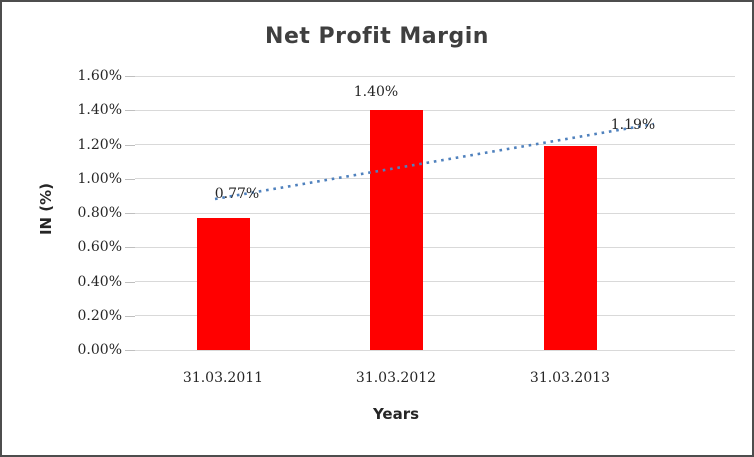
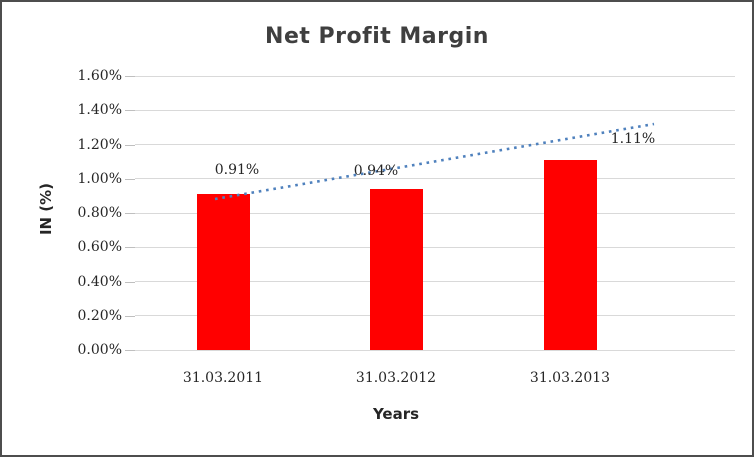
31.03.2011: 0.77% -> 0.91%
31.03.2012: 1.40% -> 0.94%
31.03.2013: 1.19% -> 1.11%
